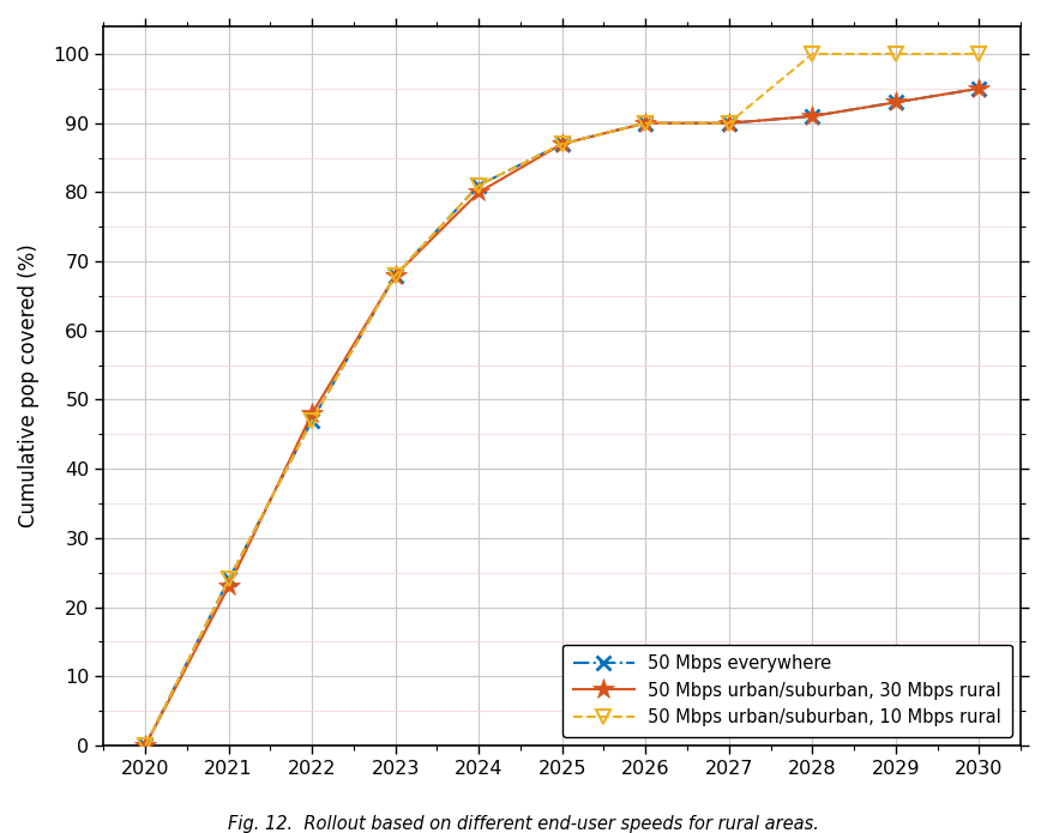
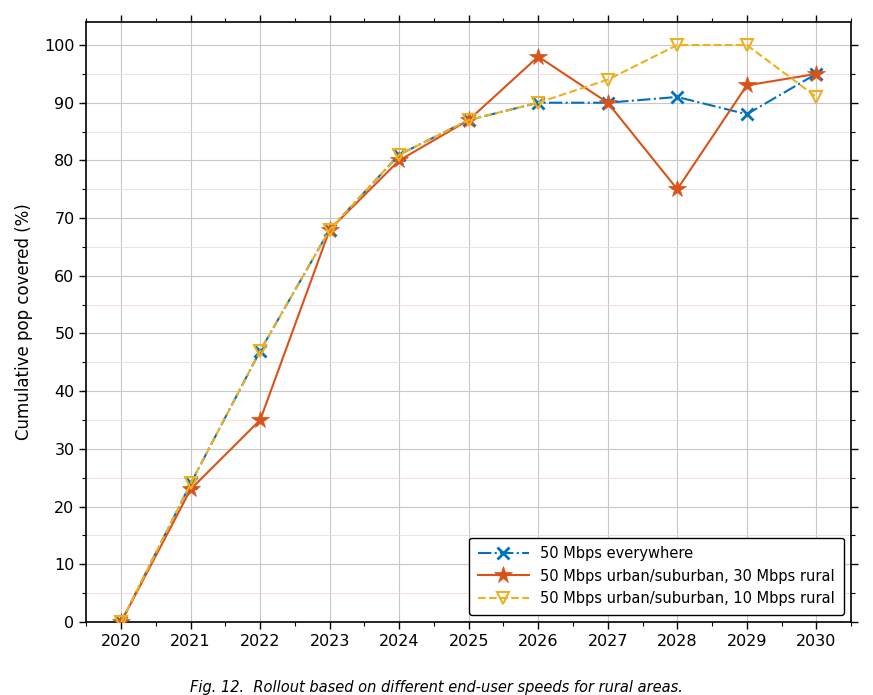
50 Mbps urban/suburban, 30 Mbps rural/2022: 48 -> 35
50 Mbps urban/suburban, 30 Mbps rural/2026: 90 -> 98
50 Mbps urban/suburban, 10 Mbps rural/2027: 90 -> 94
50 Mbps urban/suburban, 30 Mbps rural/2028: 91 -> 75
50 Mbps everywhere/2029: 93 -> 88
50 Mbps urban/suburban, 10 Mbps rural/2030: 100 -> 91
